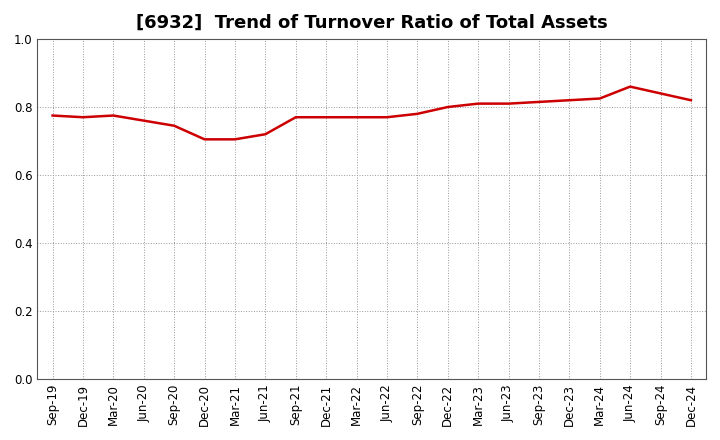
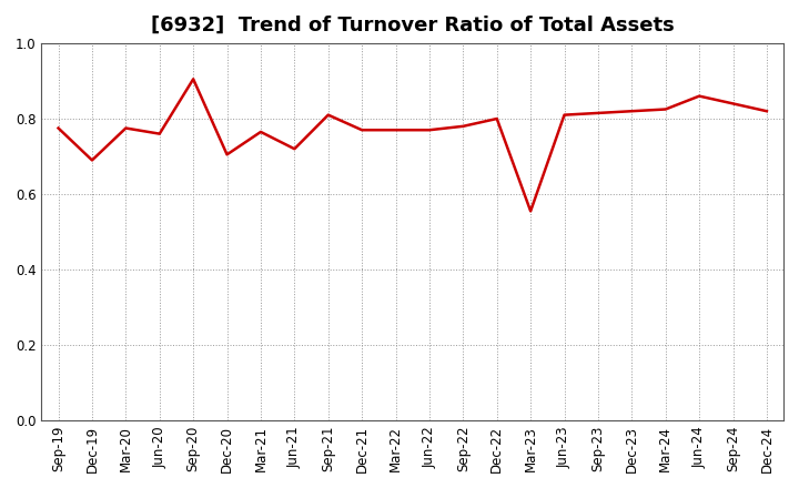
Dec-19: 0.770 -> 0.690
Sep-20: 0.745 -> 0.905
Mar-21: 0.705 -> 0.765
Sep-21: 0.770 -> 0.810
Mar-23: 0.810 -> 0.555
